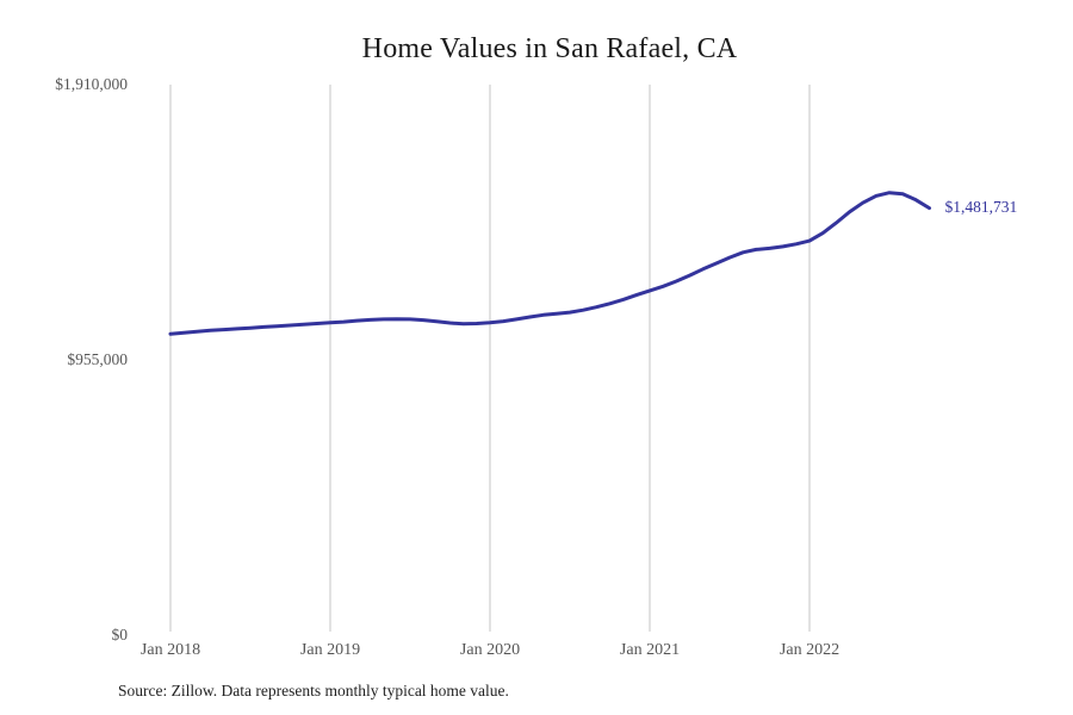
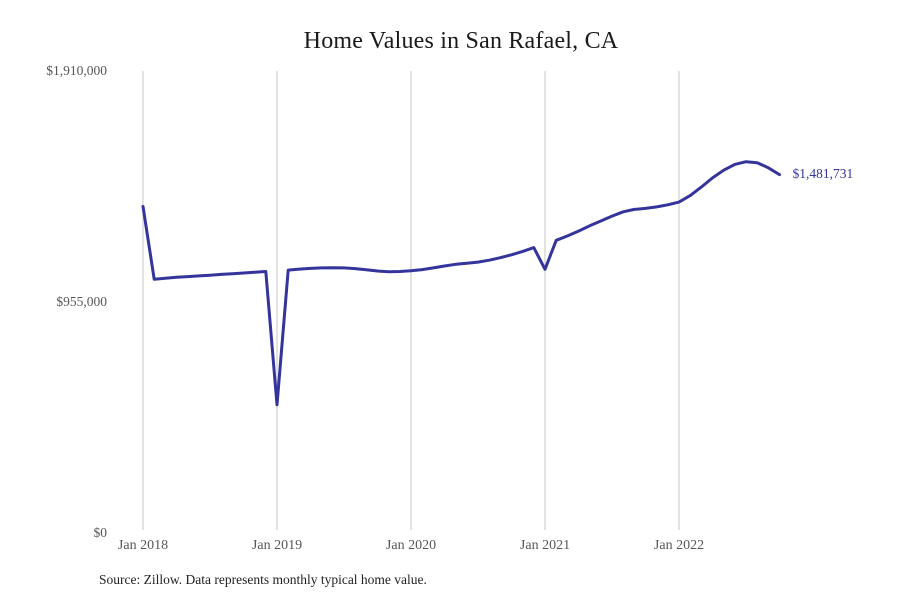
Jan 2018: $1040000 -> $1350000
Jan 2019: $1080000 -> $530000
Jan 2021: $1200000 -> $1090000
